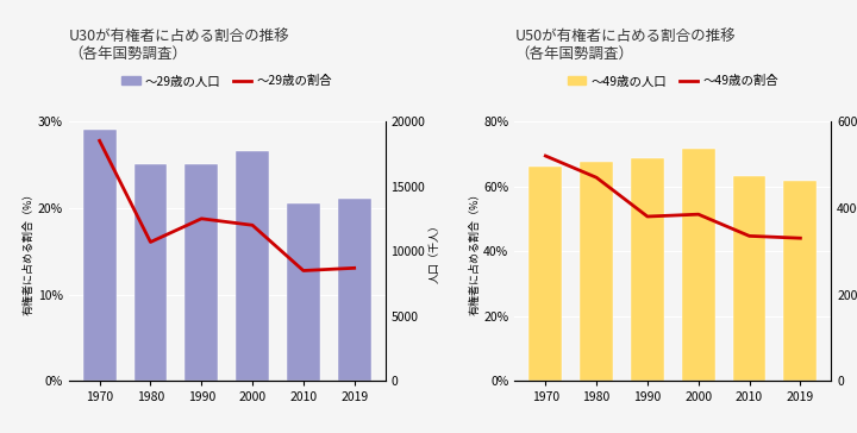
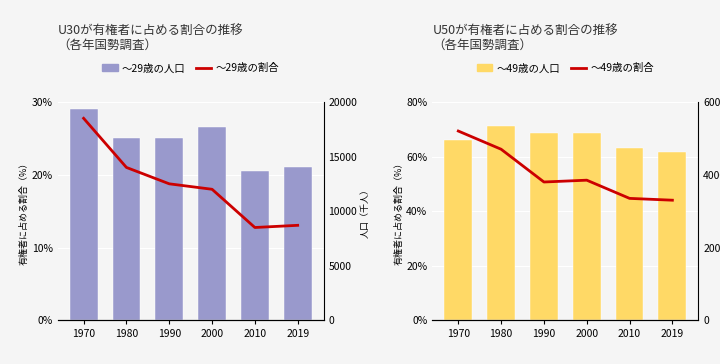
U30が有権者に占める割合の推移 （各年国勢調査）/～29歳の割合/1980: 10700 -> 14000
U50が有権者に占める割合の推移 （各年国勢調査）/～49歳の人口/1980: 67.5% -> 71.0%
U50が有権者に占める割合の推移 （各年国勢調査）/～49歳の人口/2000: 71.5% -> 68.5%
